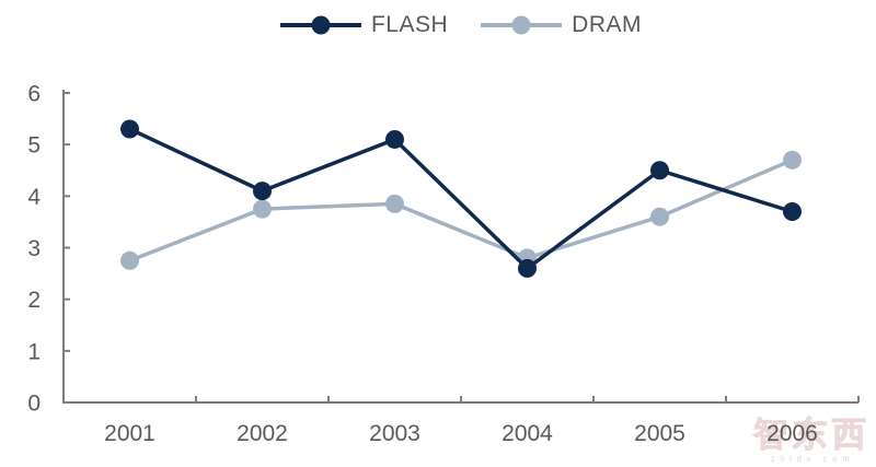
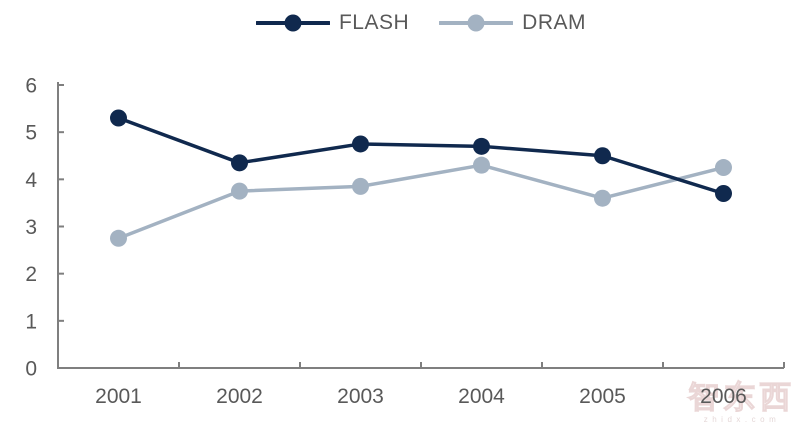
FLASH/2002: 4.1 -> 4.3
FLASH/2003: 5.1 -> 4.8
FLASH/2004: 2.6 -> 4.7
DRAM/2004: 2.8 -> 4.3
DRAM/2006: 4.7 -> 4.2
